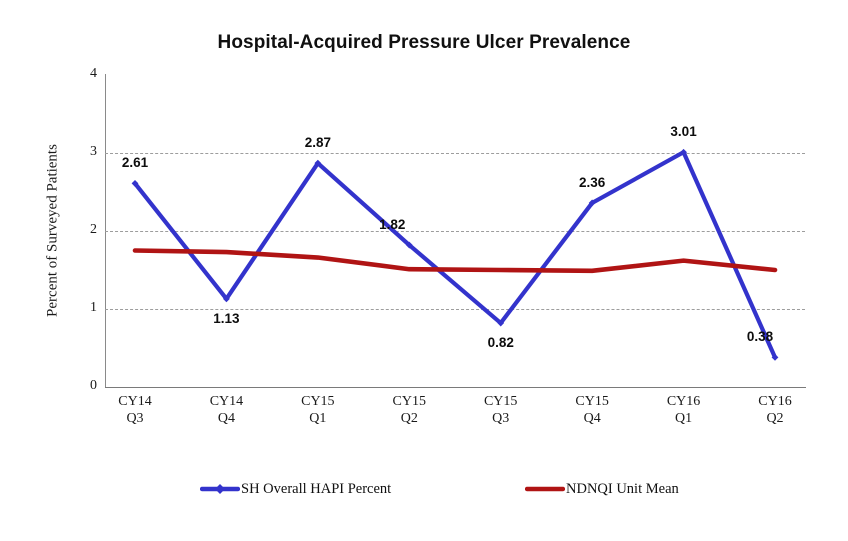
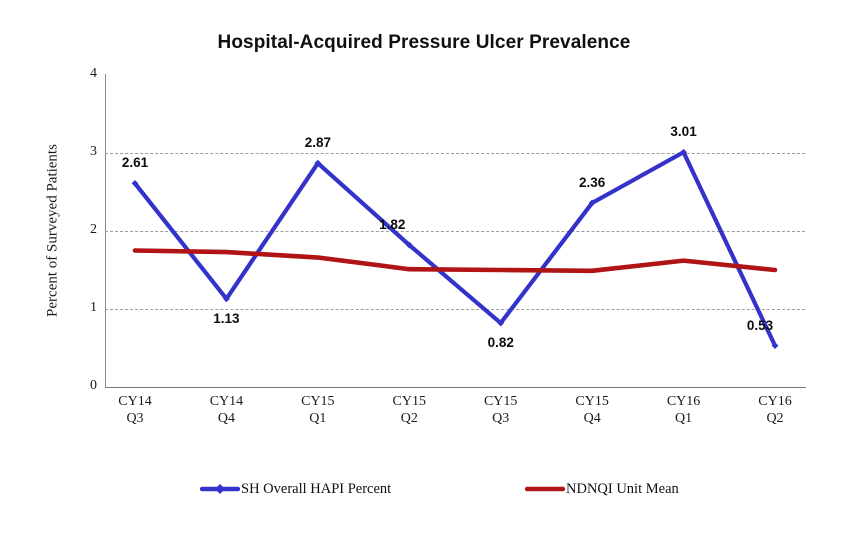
SH Overall HAPI Percent/CY16 Q2: 0.38 -> 0.53
